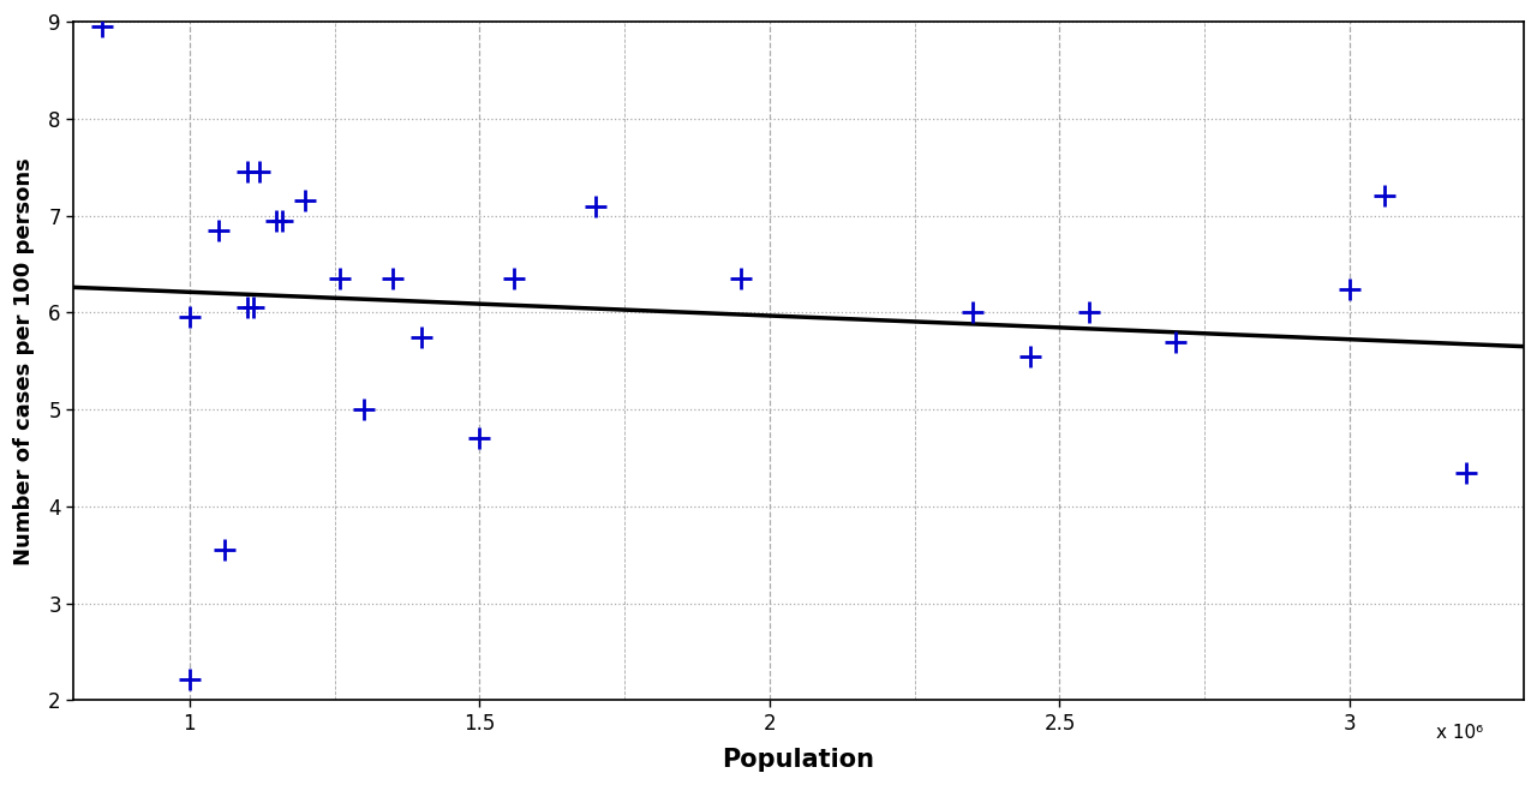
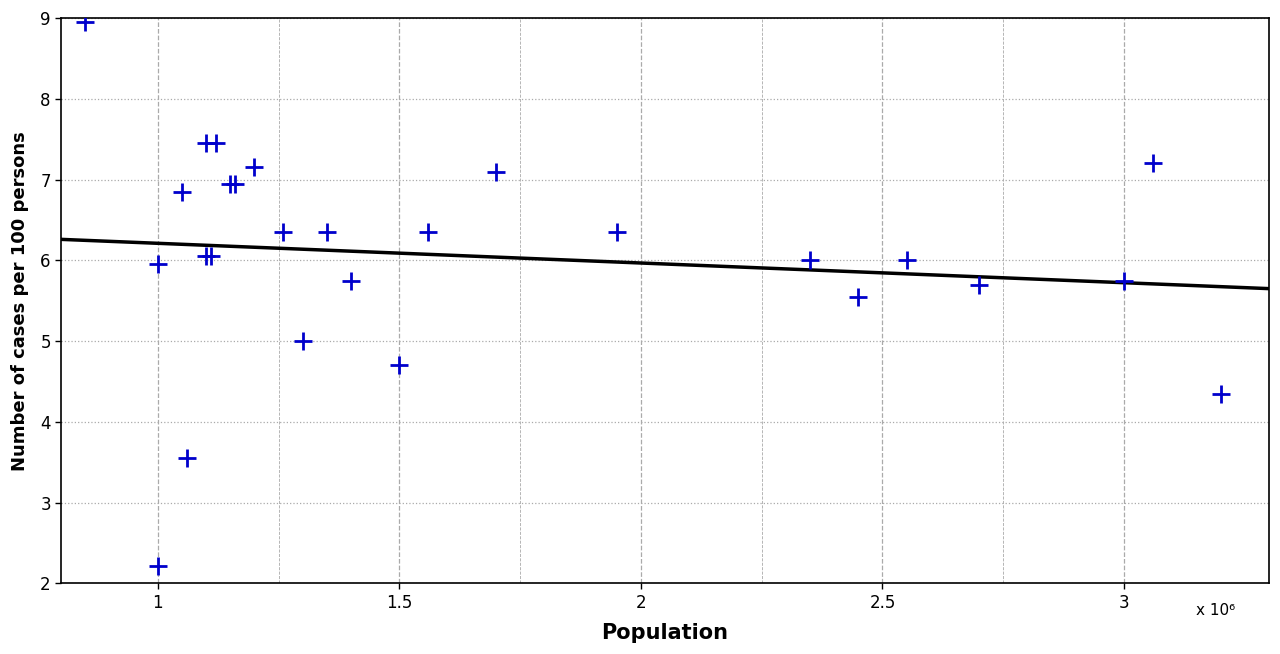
3: 6.24 -> 5.75
